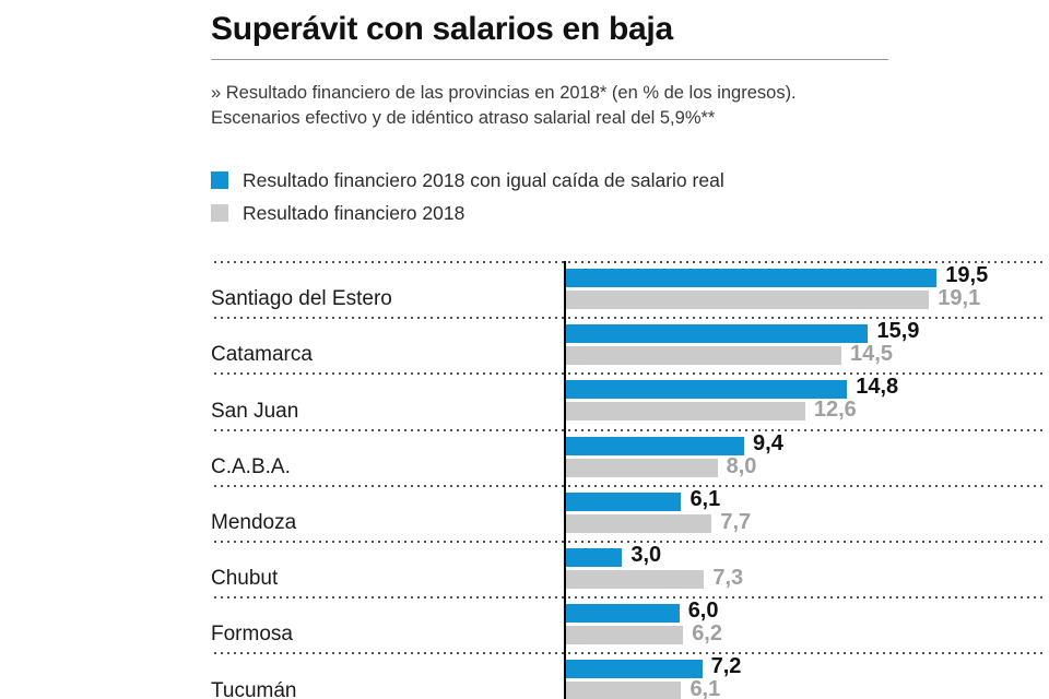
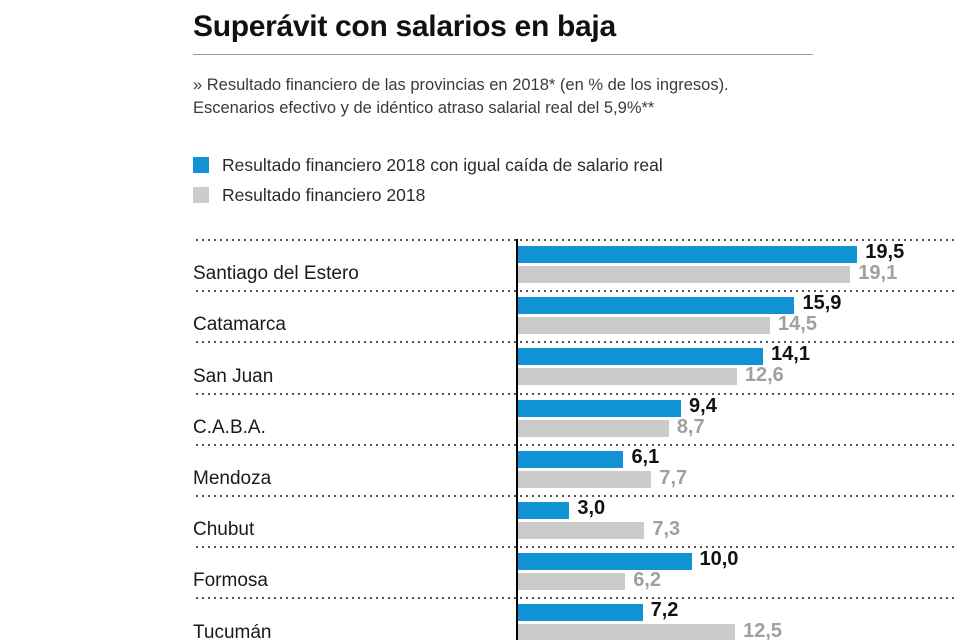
Resultado financiero 2018 con igual caída de salario real/San Juan: 14,8 -> 14,1
Resultado financiero 2018/C.A.B.A.: 8,0 -> 8,7
Resultado financiero 2018 con igual caída de salario real/Formosa: 6,0 -> 10,0
Resultado financiero 2018/Tucumán: 6,1 -> 12,5
